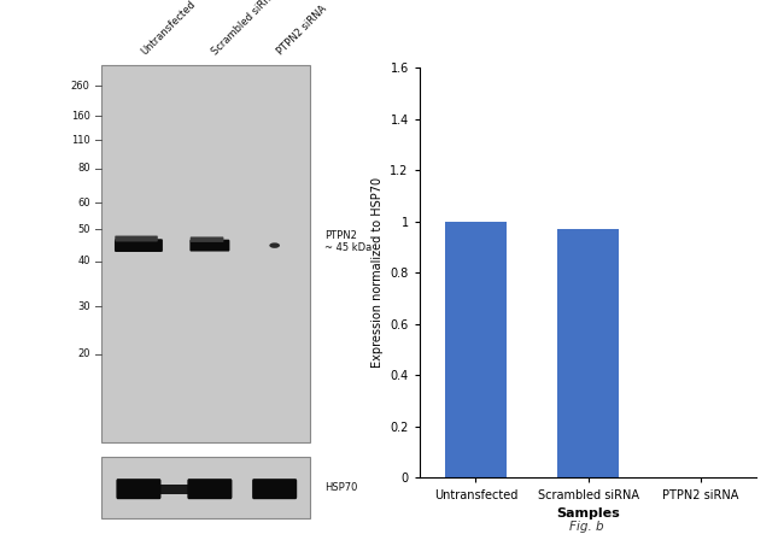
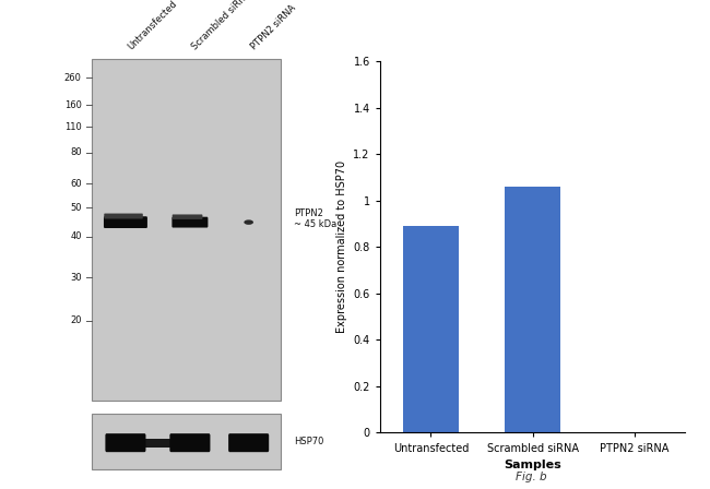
Untransfected: 1.00 -> 0.89
Scrambled siRNA: 0.97 -> 1.06
